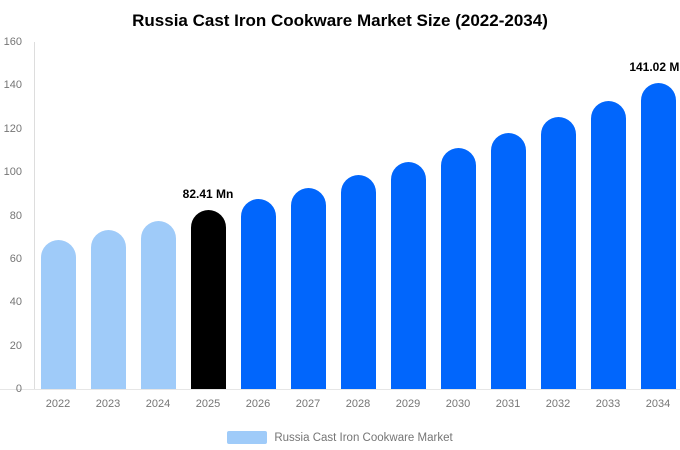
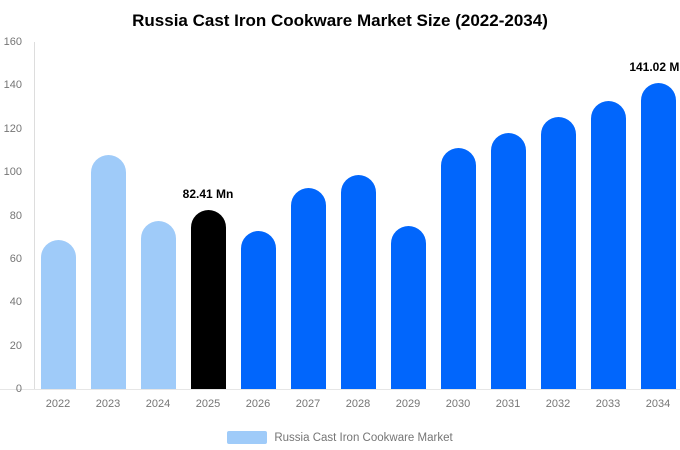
2023: 73 -> 108
2026: 88 -> 73
2029: 105 -> 75
